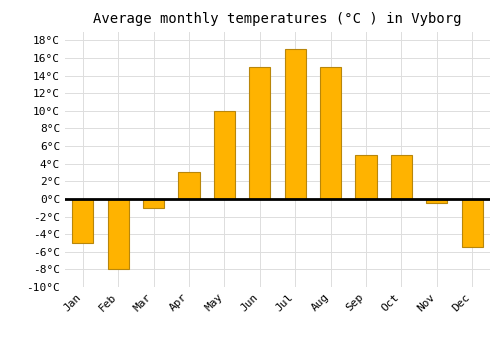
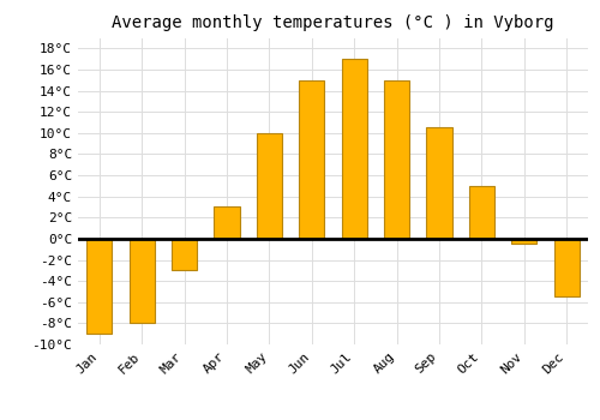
Jan: -5.0°C -> -9.0°C
Mar: -1.0°C -> -3.0°C
Sep: 5.0°C -> 10.5°C
